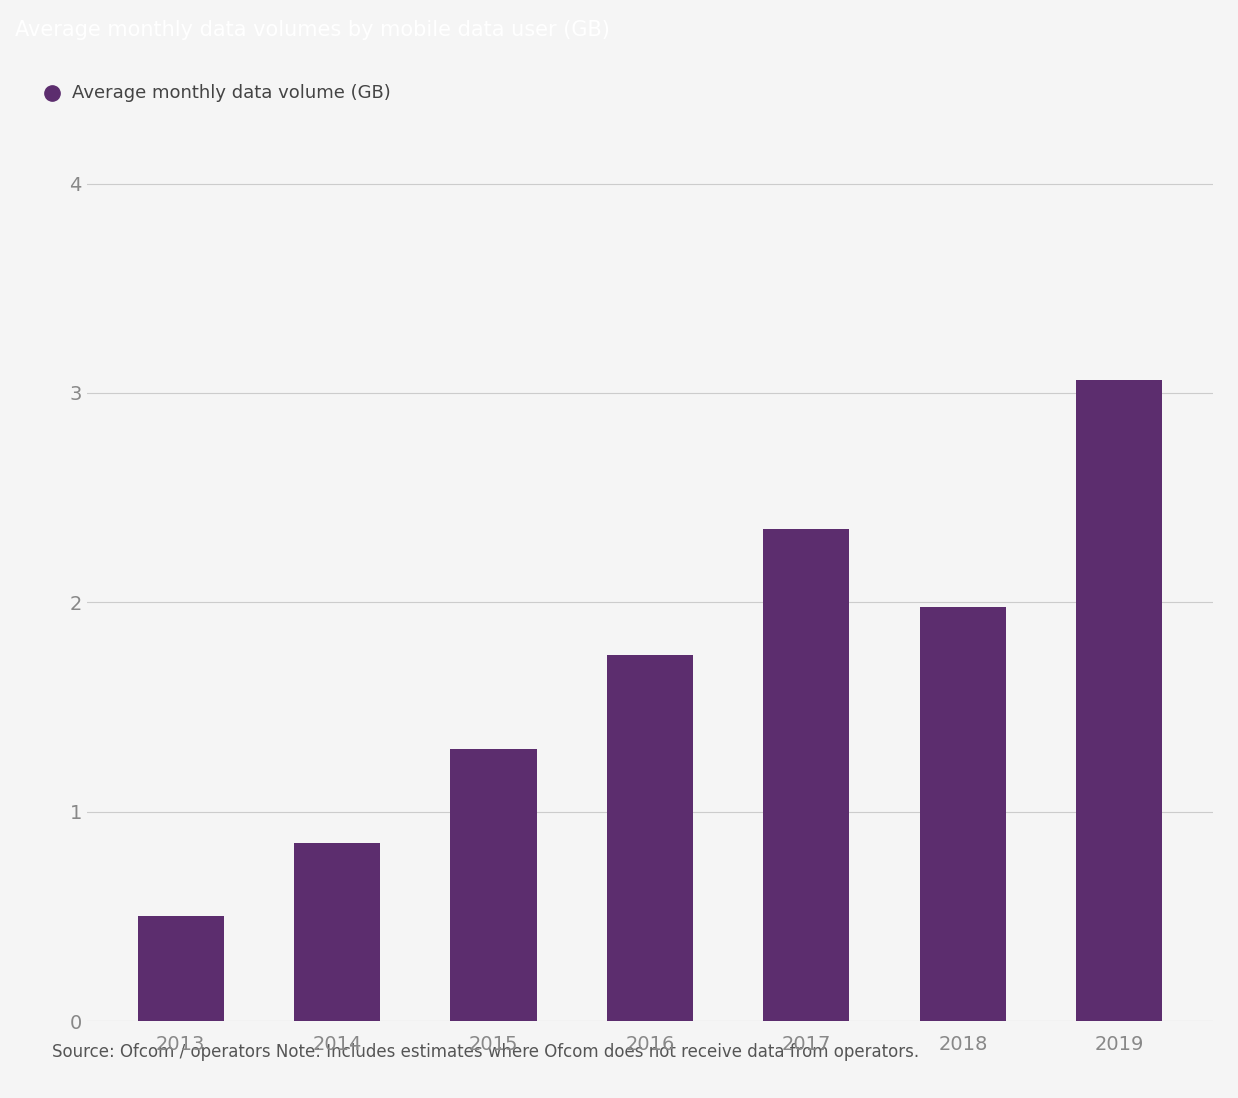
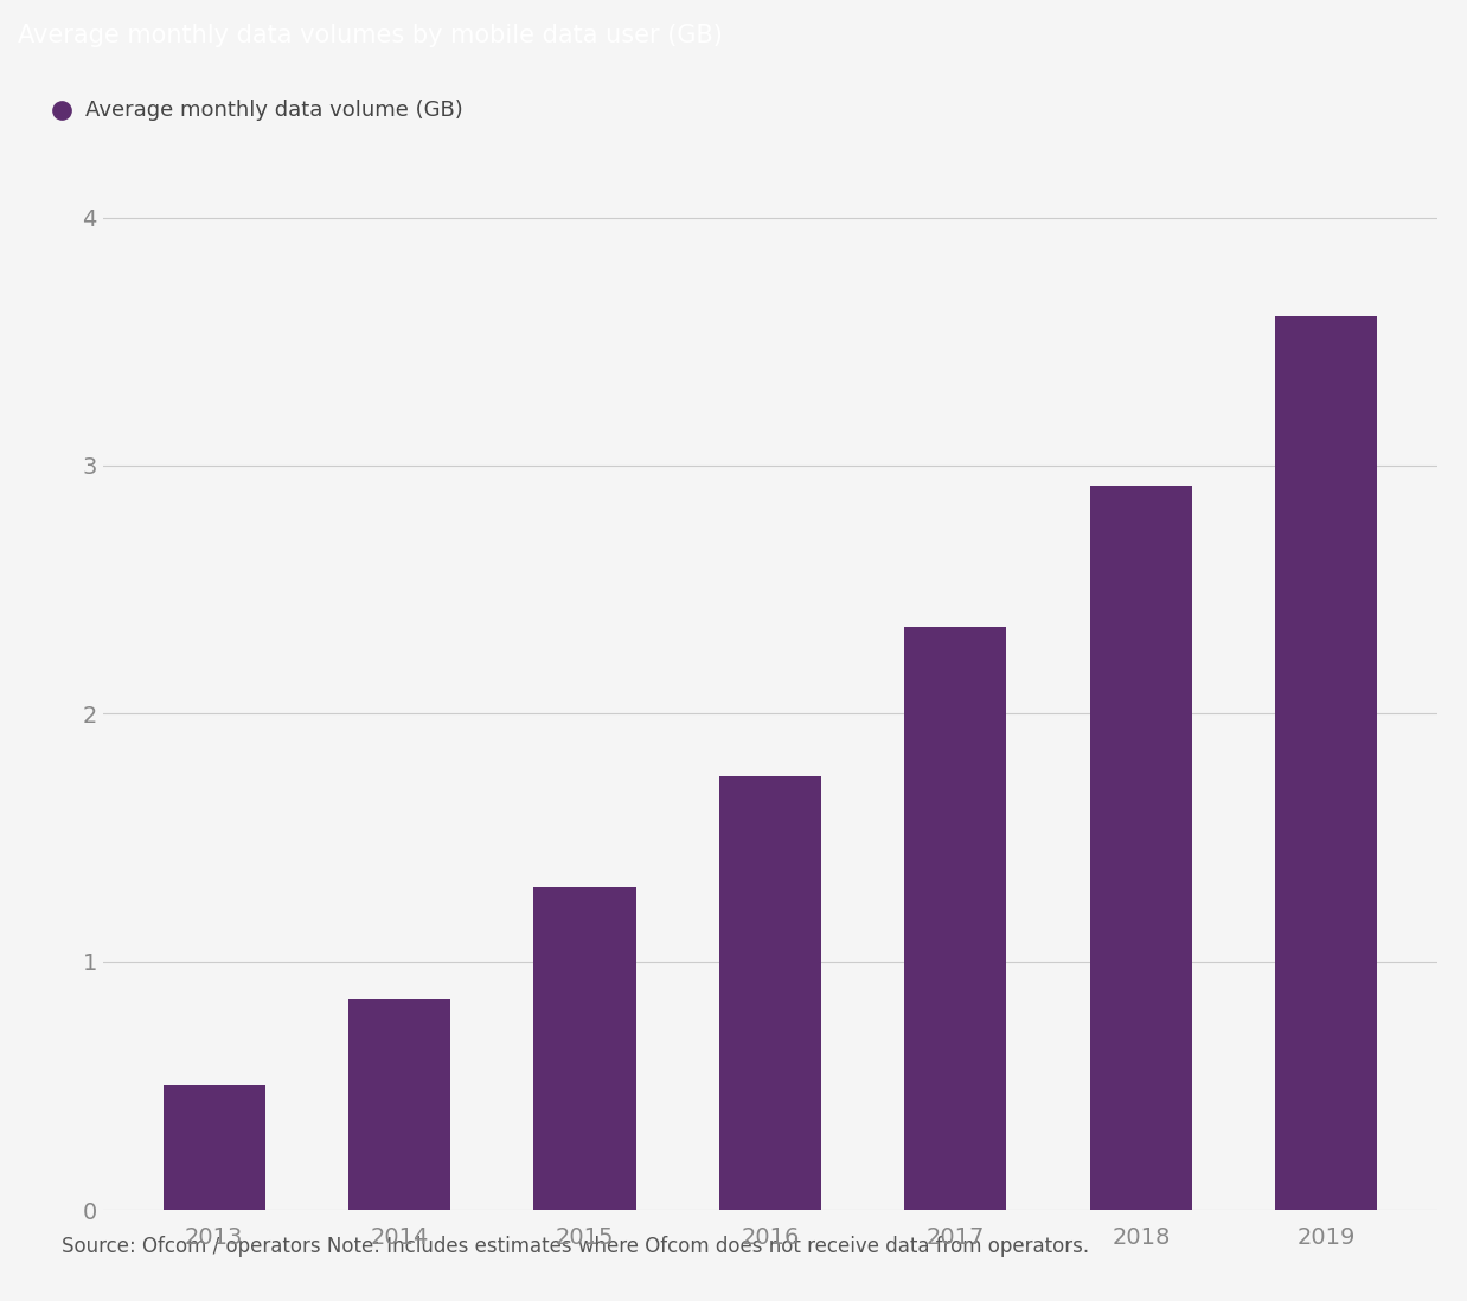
2018: 1.98 -> 2.92
2019: 3.06 -> 3.60
